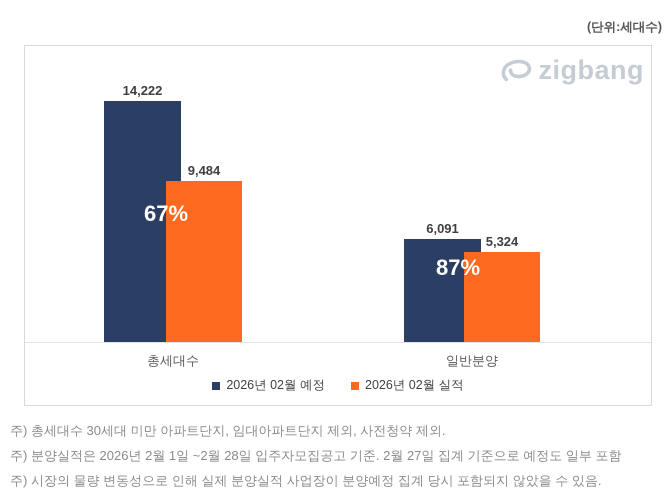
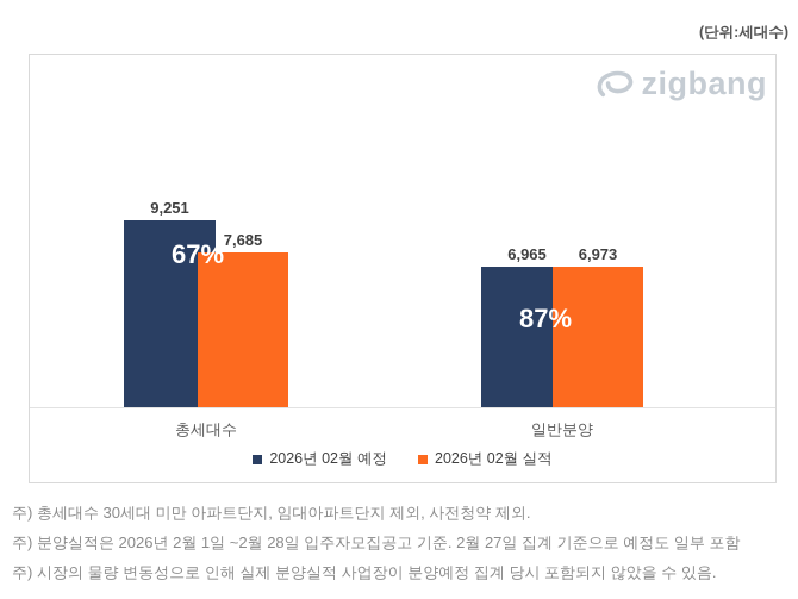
2026년 02월 예정/총세대수: 14,222 -> 9,251
2026년 02월 실적/총세대수: 9,484 -> 7,685
2026년 02월 예정/일반분양: 6,091 -> 6,965
2026년 02월 실적/일반분양: 5,324 -> 6,973
